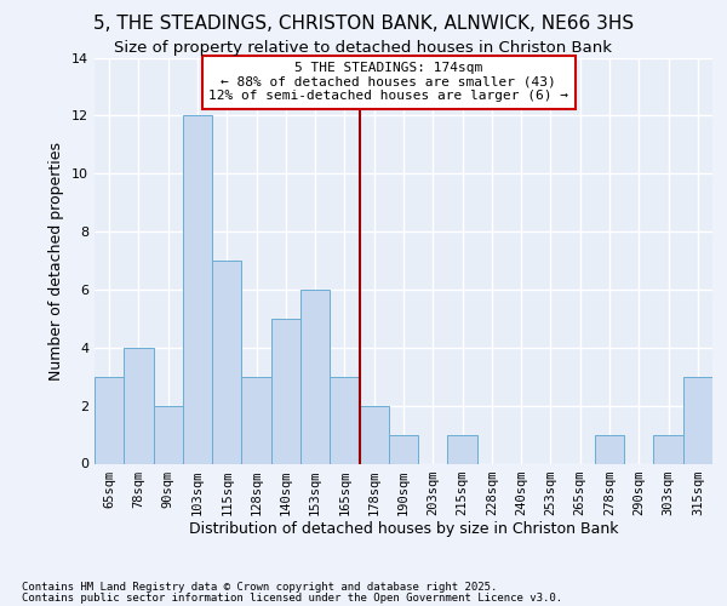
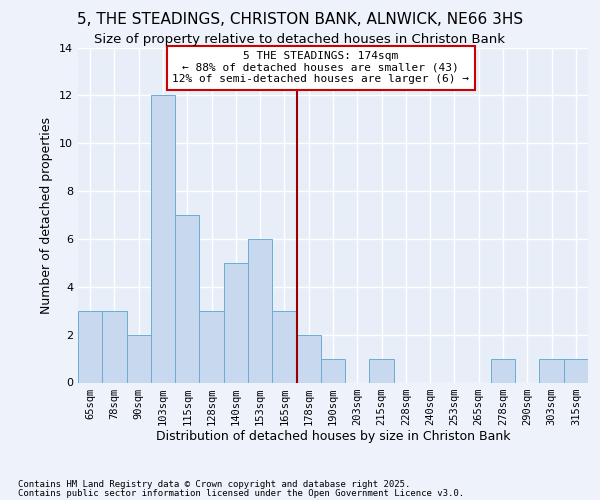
78sqm: 4 -> 3
315sqm: 3 -> 1
